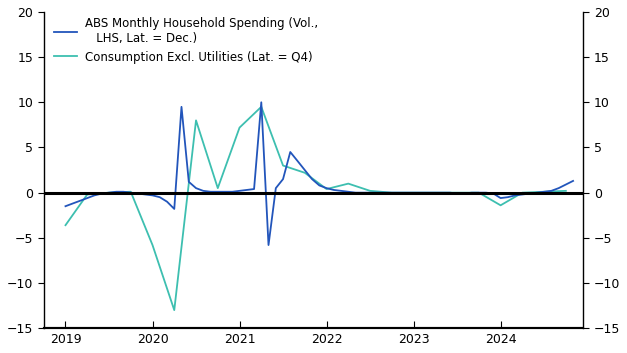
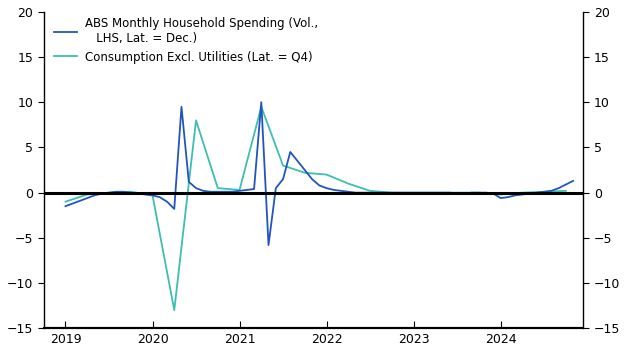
Consumption Excl. Utilities (Lat. = Q4)/2019: -3.6 -> -1.0
Consumption Excl. Utilities (Lat. = Q4)/2020: -5.8 -> -0.3
Consumption Excl. Utilities (Lat. = Q4)/2021: 7.2 -> 0.3
Consumption Excl. Utilities (Lat. = Q4)/2022: 0.4 -> 2.0
Consumption Excl. Utilities (Lat. = Q4)/2024: -1.4 -> -0.2
